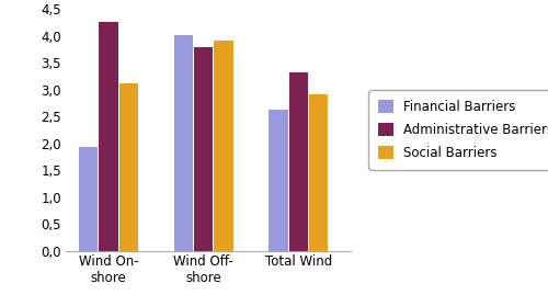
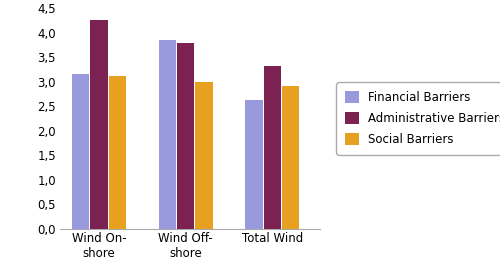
Financial Barriers/Wind On- shore: 1,93 -> 3,15
Financial Barriers/Wind Off- shore: 4,02 -> 3,85
Social Barriers/Wind Off- shore: 3,92 -> 3,00
